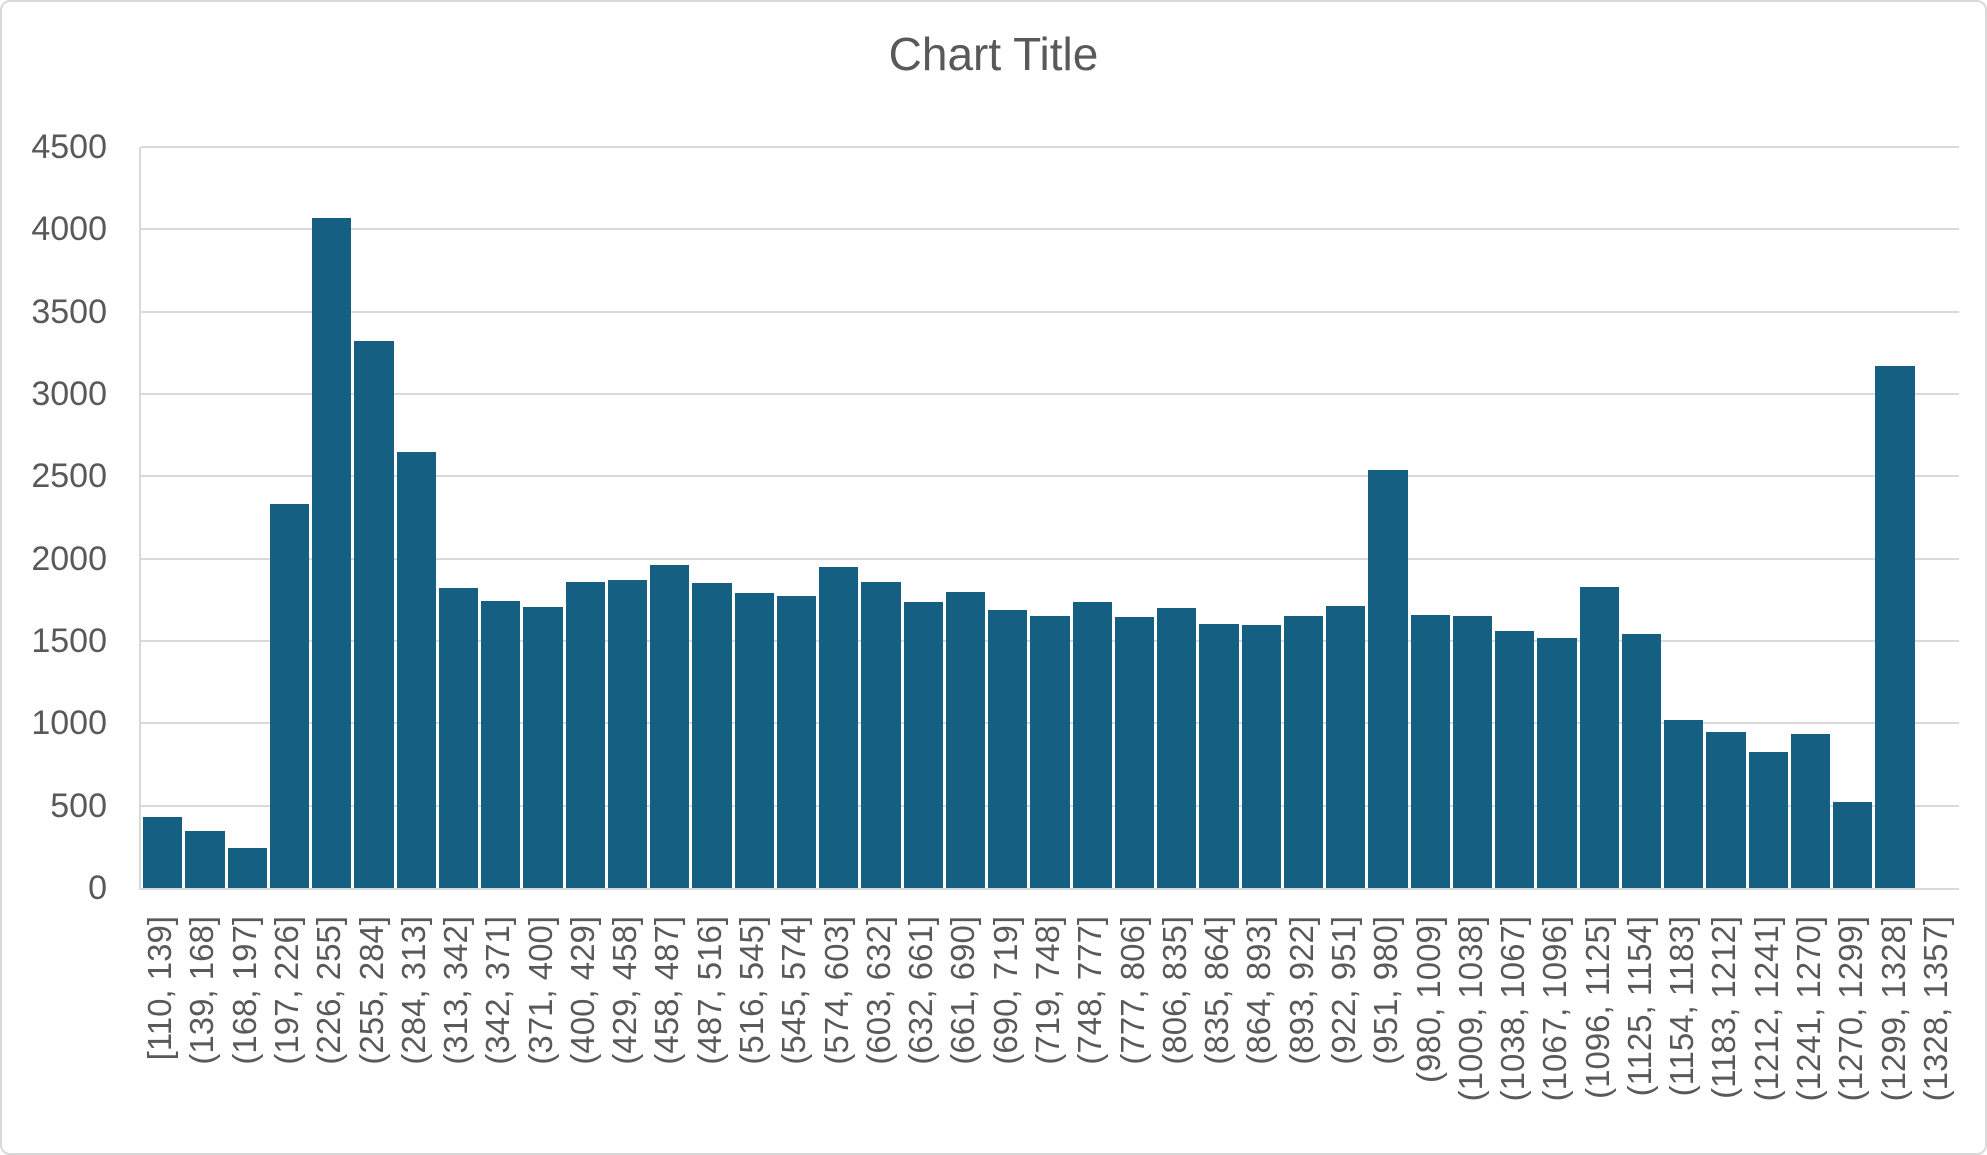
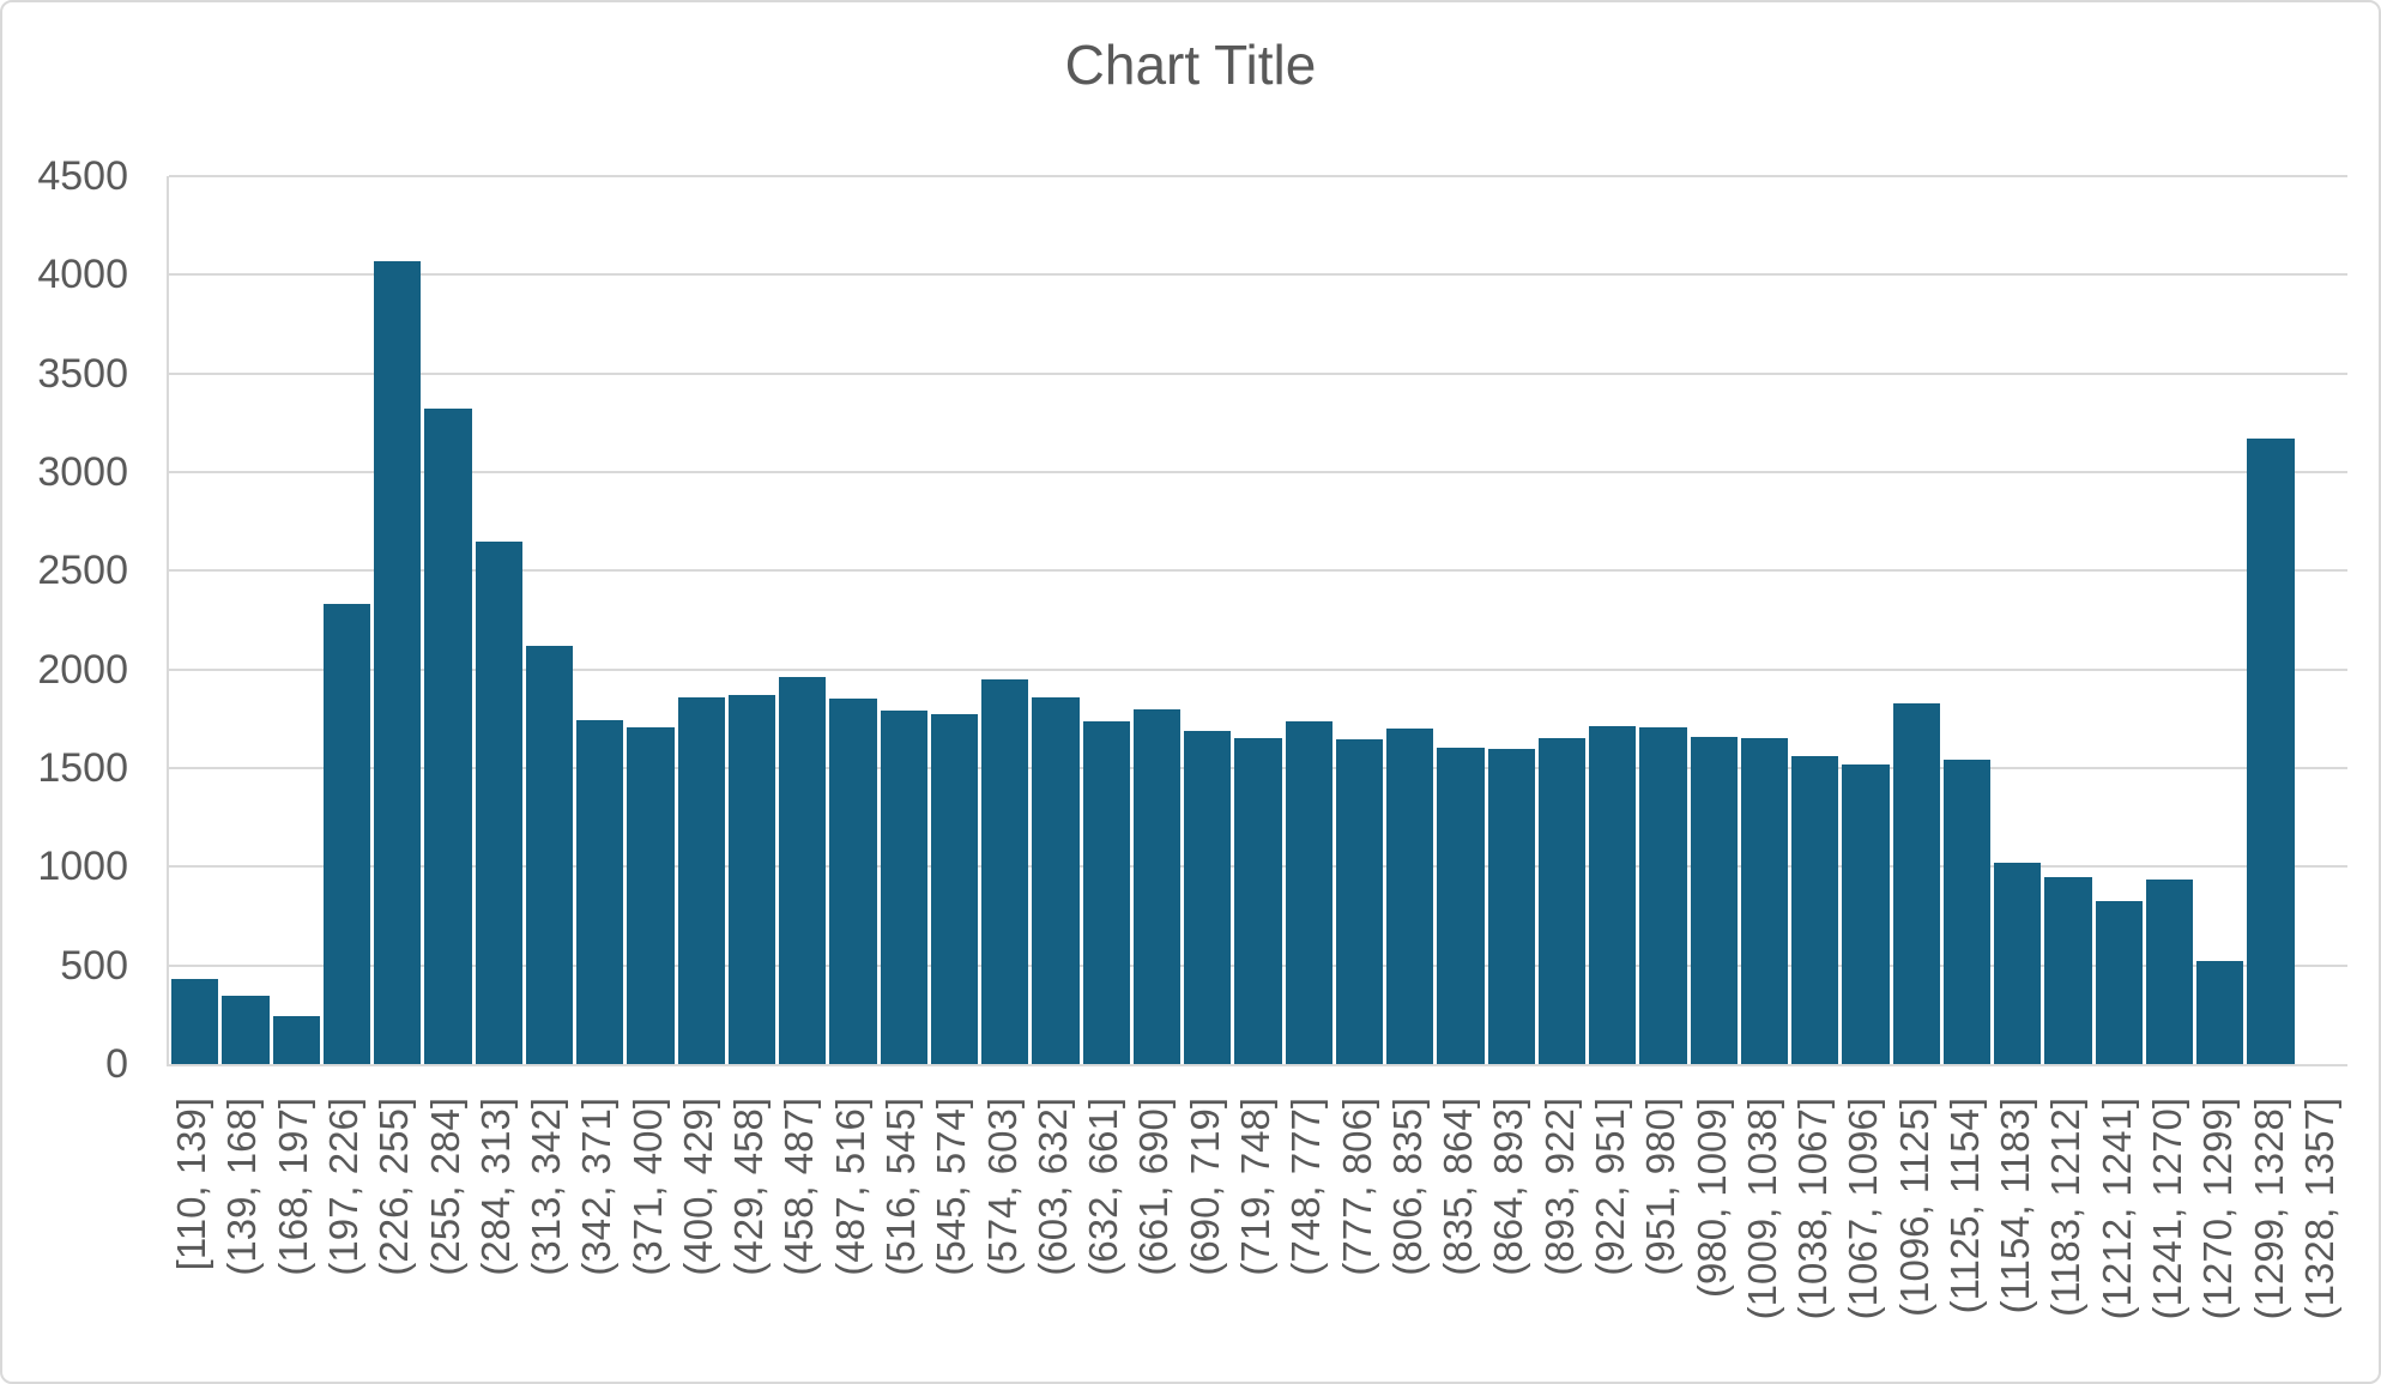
(313, 342]: 1820 -> 2120
(951, 980]: 2540 -> 1700
